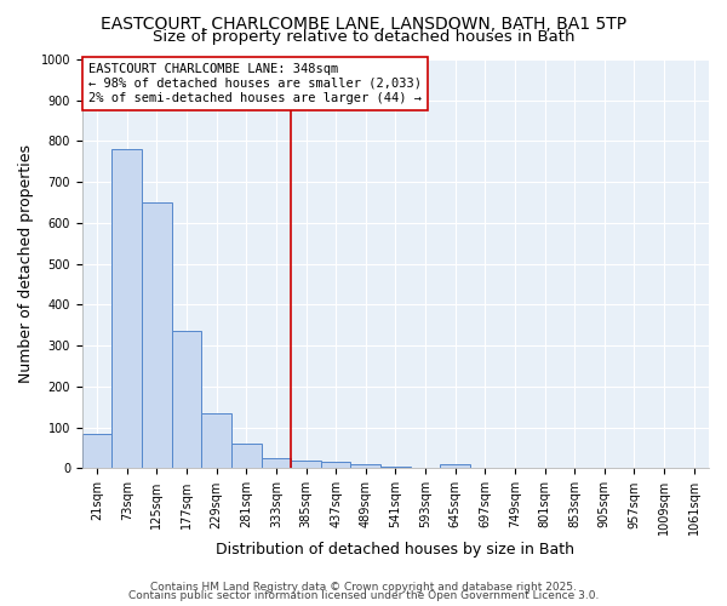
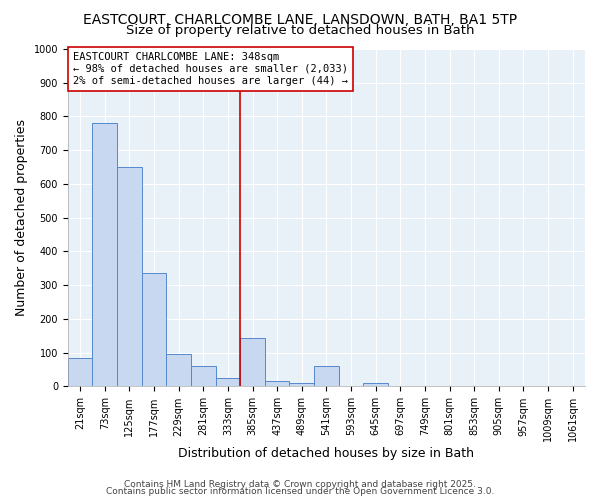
229sqm: 135 -> 95
385sqm: 20 -> 145
541sqm: 5 -> 60
